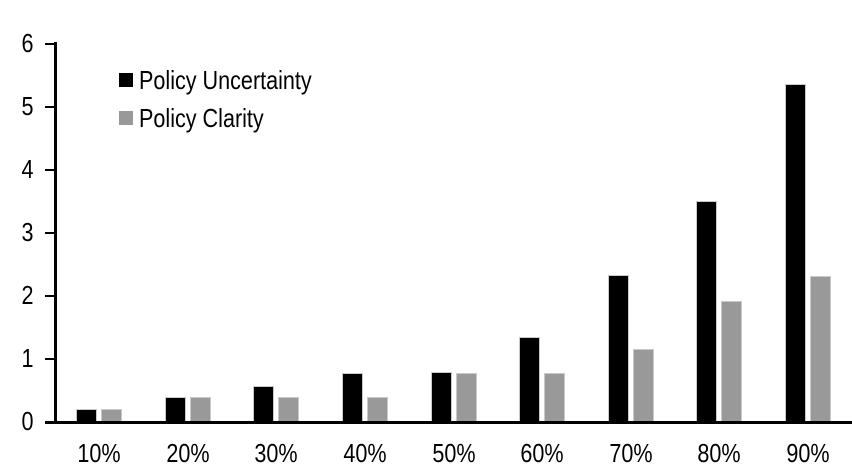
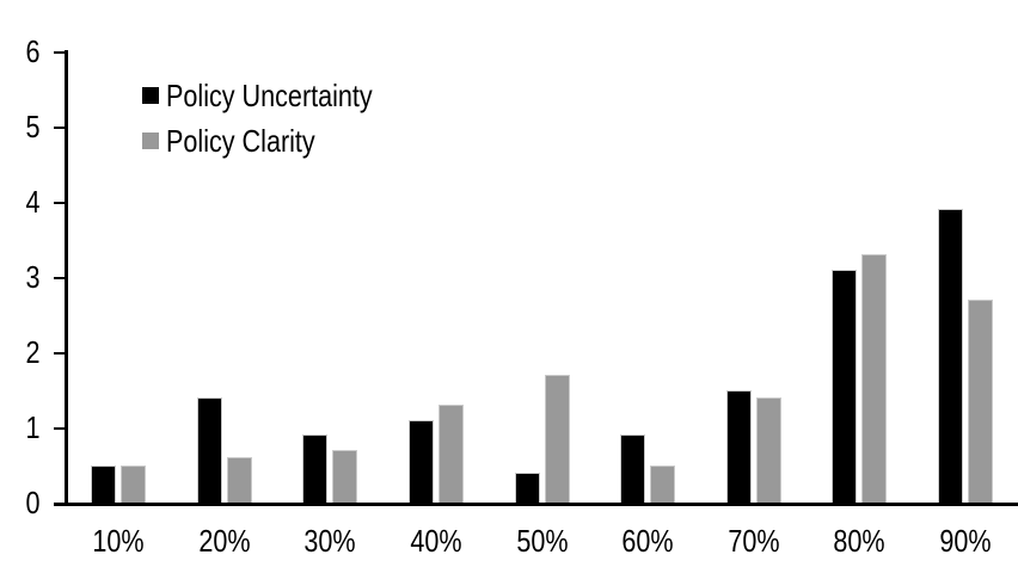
Policy Uncertainty/10%: 0.2 -> 0.5
Policy Clarity/10%: 0.2 -> 0.5
Policy Uncertainty/20%: 0.4 -> 1.4
Policy Clarity/20%: 0.4 -> 0.6
Policy Uncertainty/30%: 0.6 -> 0.9
Policy Clarity/30%: 0.4 -> 0.7
Policy Uncertainty/40%: 0.8 -> 1.1
Policy Clarity/40%: 0.4 -> 1.3
Policy Uncertainty/50%: 0.8 -> 0.4
Policy Clarity/50%: 0.8 -> 1.7
Policy Uncertainty/60%: 1.3 -> 0.9
Policy Clarity/60%: 0.8 -> 0.5
Policy Uncertainty/70%: 2.3 -> 1.5
Policy Clarity/70%: 1.1 -> 1.4
Policy Uncertainty/80%: 3.5 -> 3.1
Policy Clarity/80%: 1.9 -> 3.3
Policy Uncertainty/90%: 5.3 -> 3.9
Policy Clarity/90%: 2.3 -> 2.7
